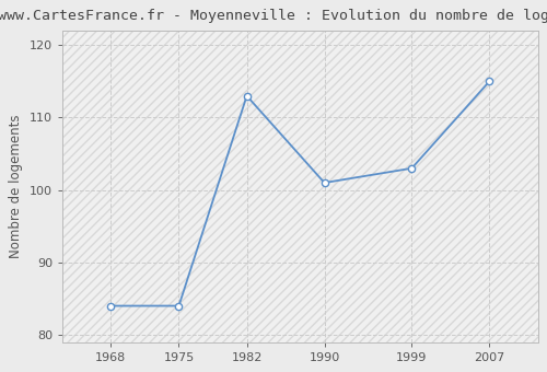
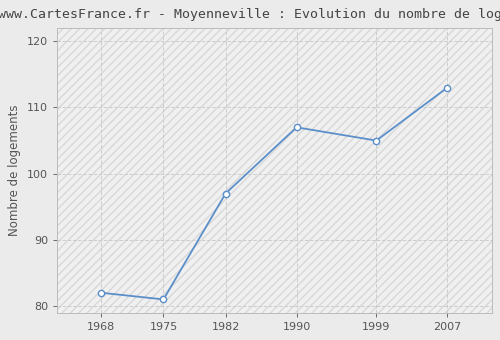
1968: 84 -> 82
1975: 84 -> 81
1982: 113 -> 97
1990: 101 -> 107
1999: 103 -> 105
2007: 115 -> 113
